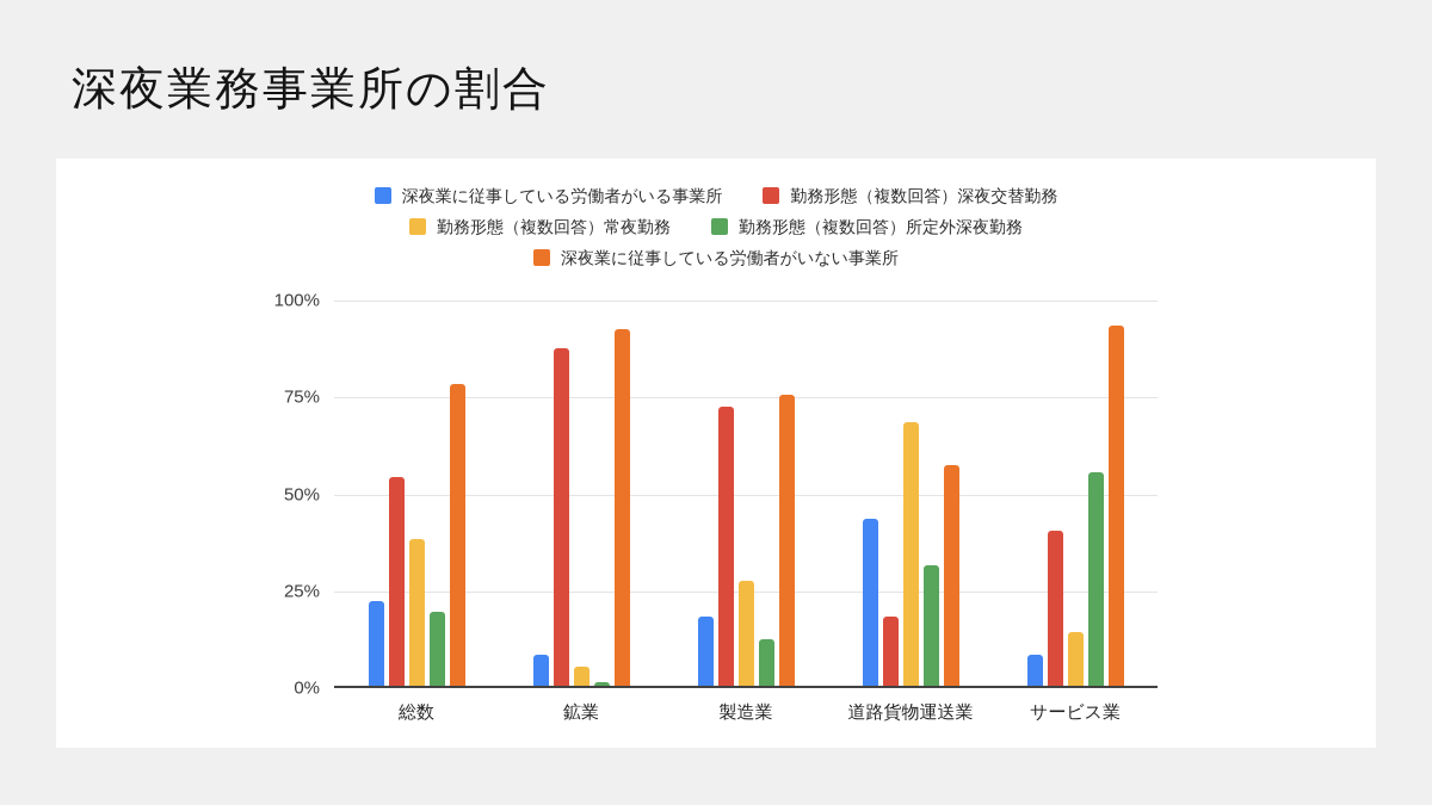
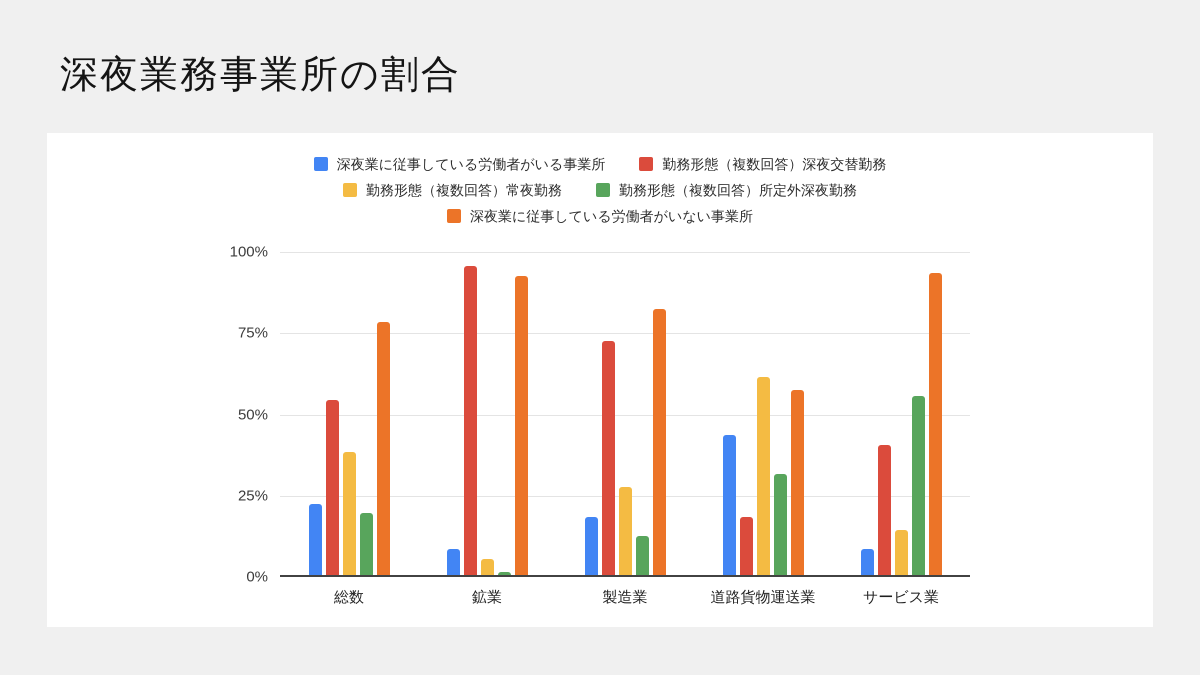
勤務形態（複数回答）深夜交替勤務/鉱業: 87% -> 95%
深夜業に従事している労働者がいない事業所/製造業: 75% -> 82%
勤務形態（複数回答）常夜勤務/道路貨物運送業: 68% -> 61%
